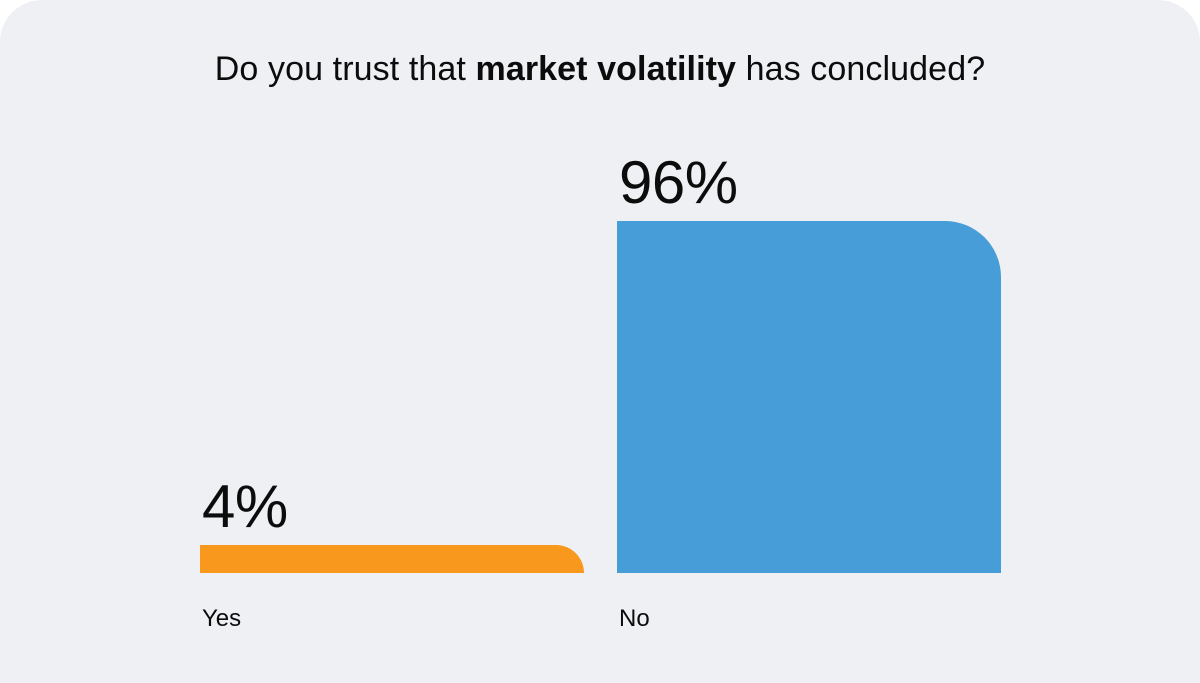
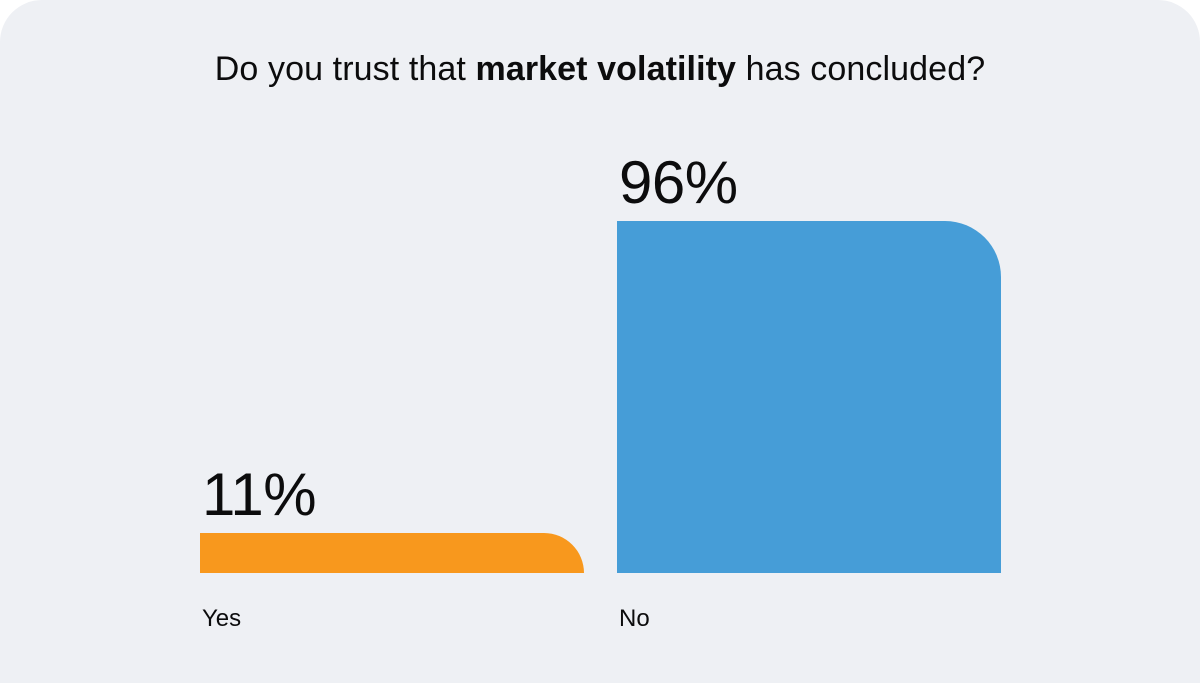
Yes: 4% -> 11%
